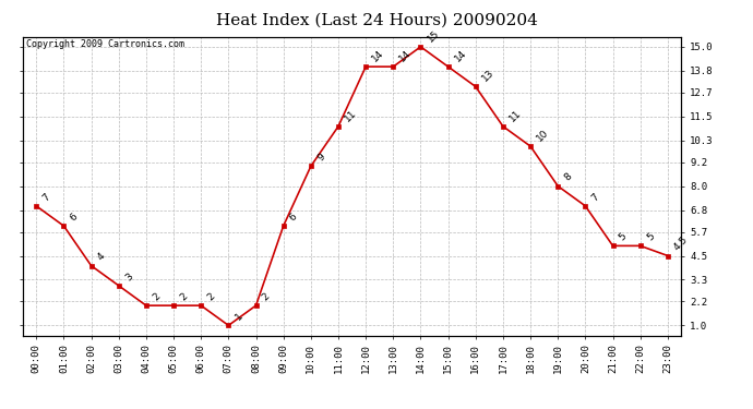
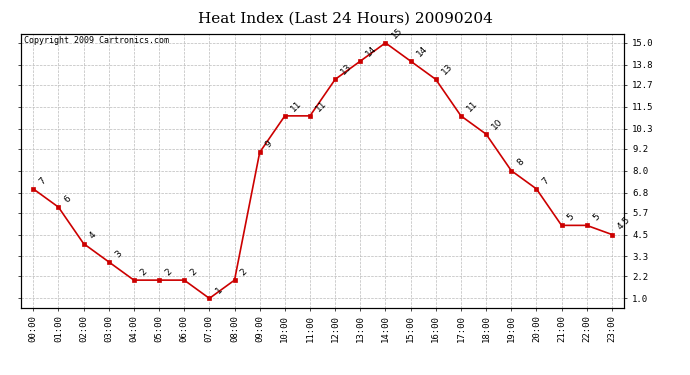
09:00: 6 -> 9
10:00: 9 -> 11
12:00: 14 -> 13
